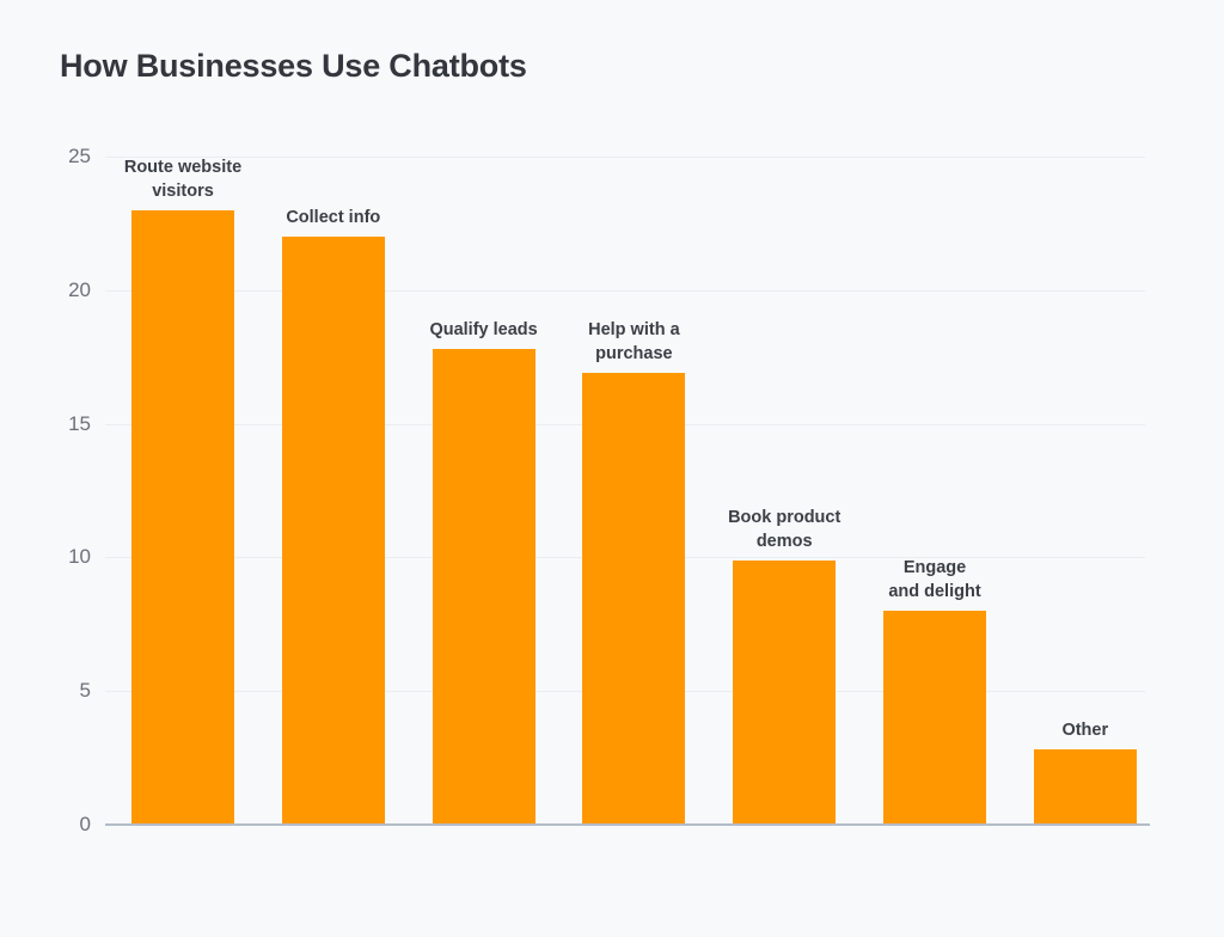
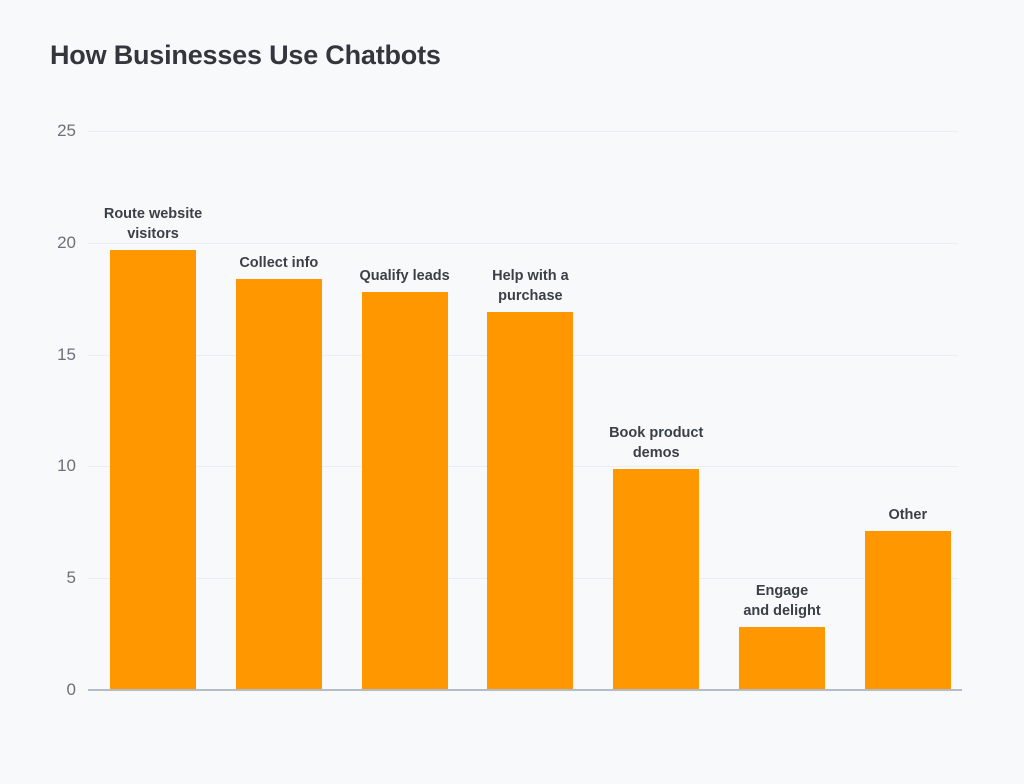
Route website visitors: 23.0 -> 19.7
Collect info: 22.0 -> 18.4
Engage and delight: 8.0 -> 2.8
Other: 2.8 -> 7.1
